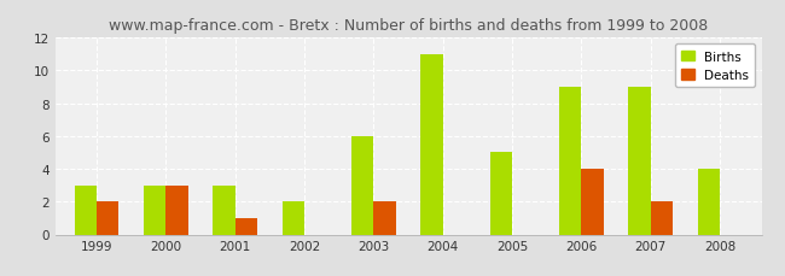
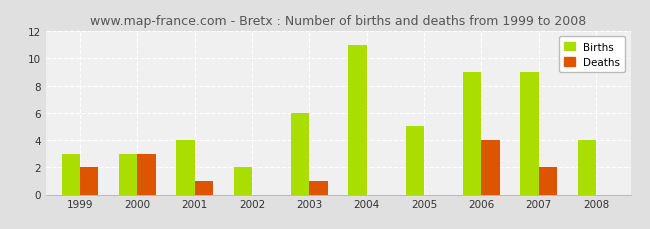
Births/2001: 3 -> 4
Deaths/2003: 2 -> 1
